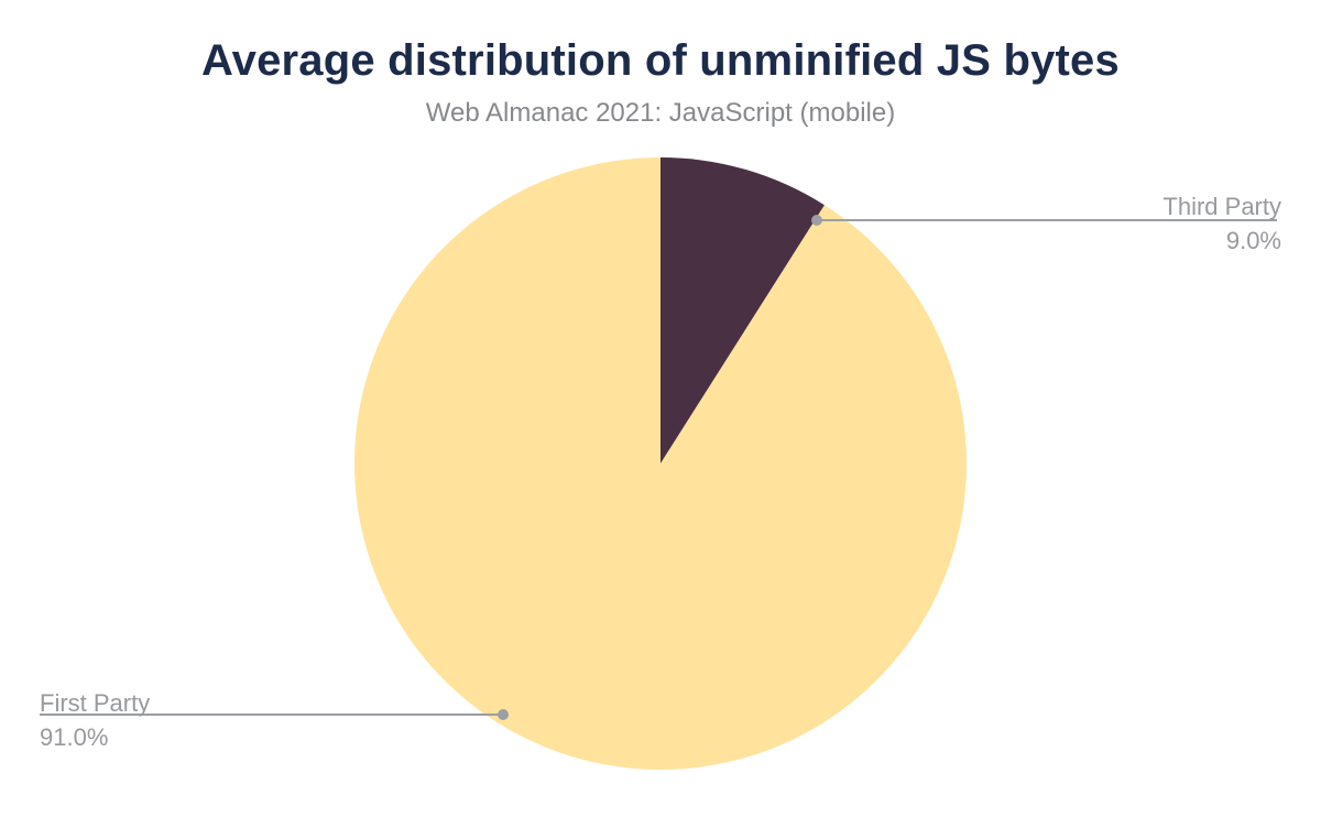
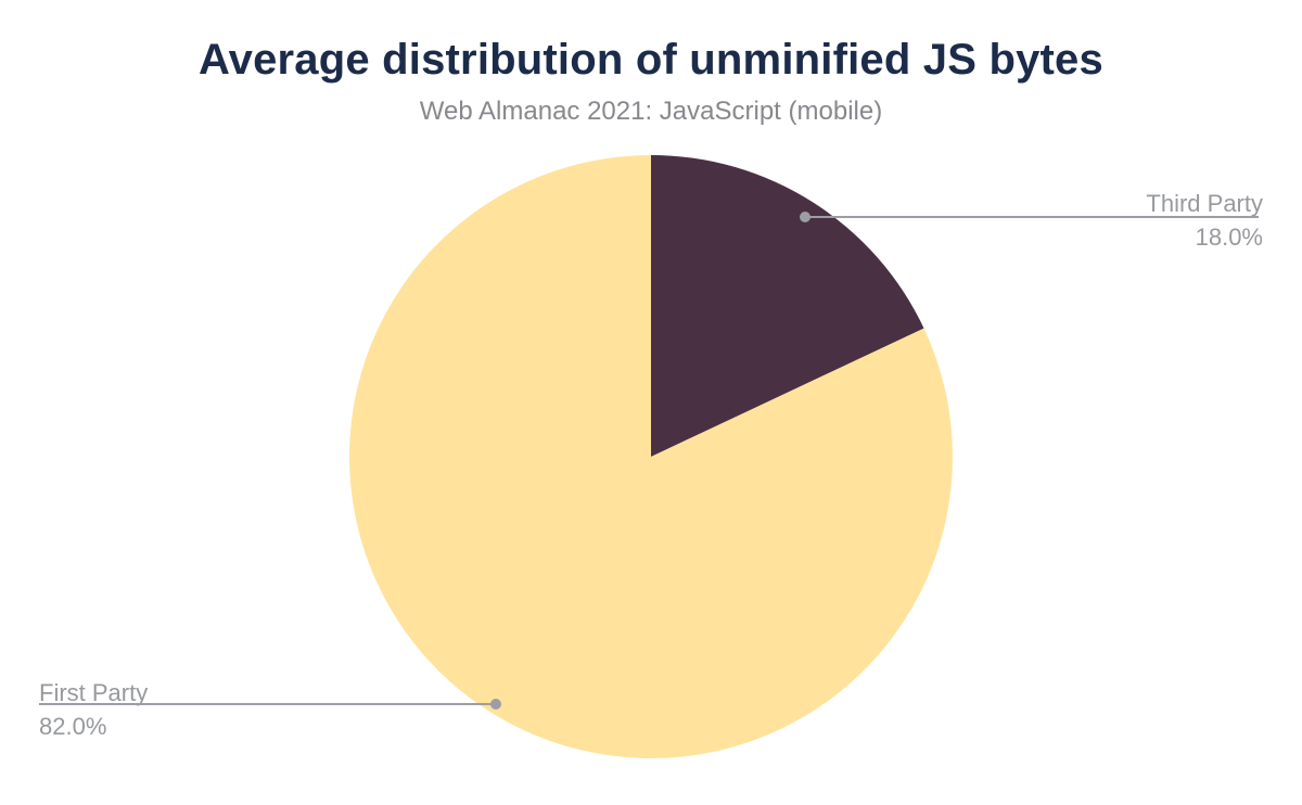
Third Party: 9.0% -> 18.0%
First Party: 91.0% -> 82.0%
